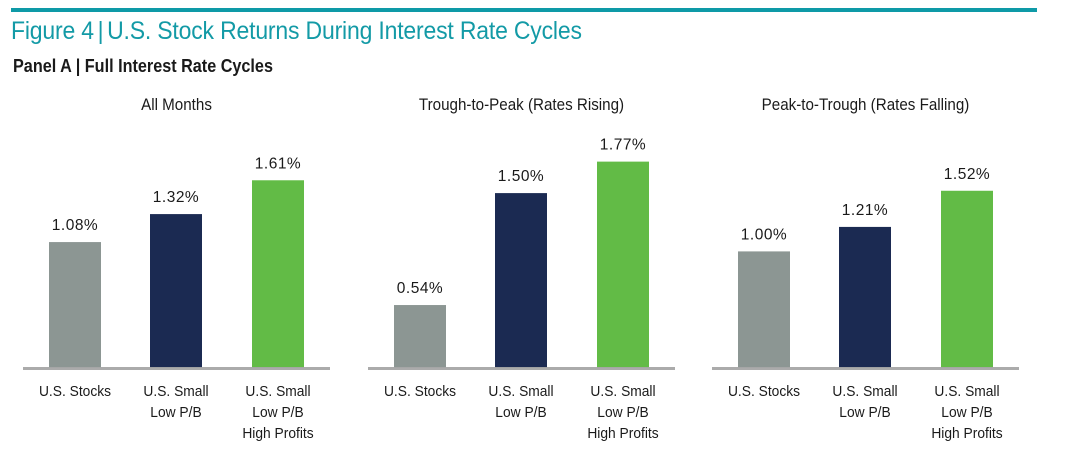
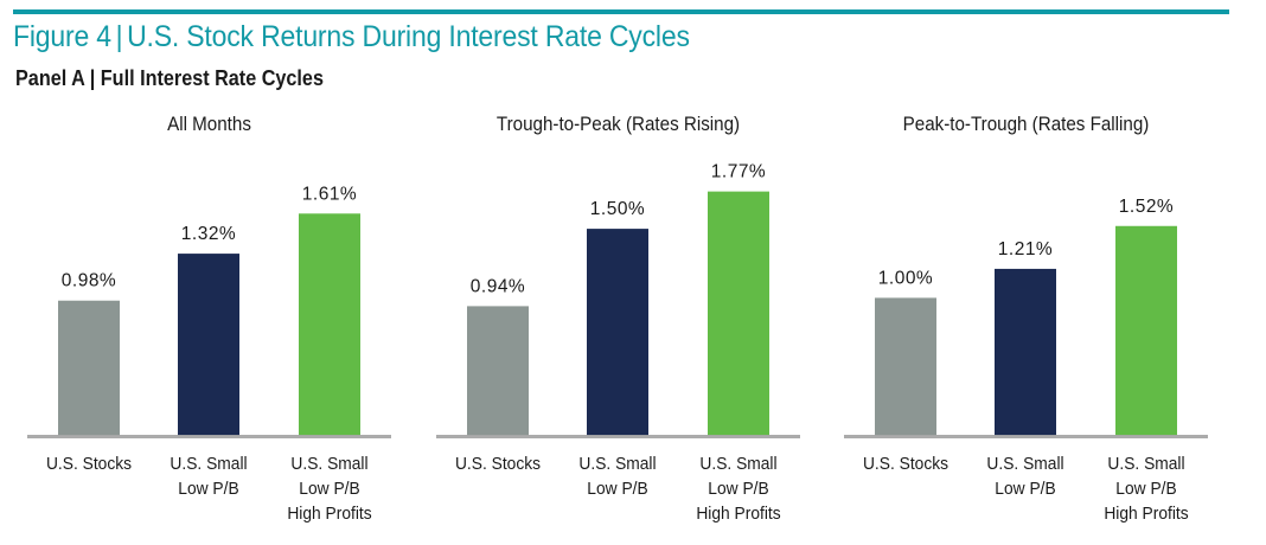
All Months/U.S. Stocks: 1.08% -> 0.98%
Trough-to-Peak (Rates Rising)/U.S. Stocks: 0.54% -> 0.94%
